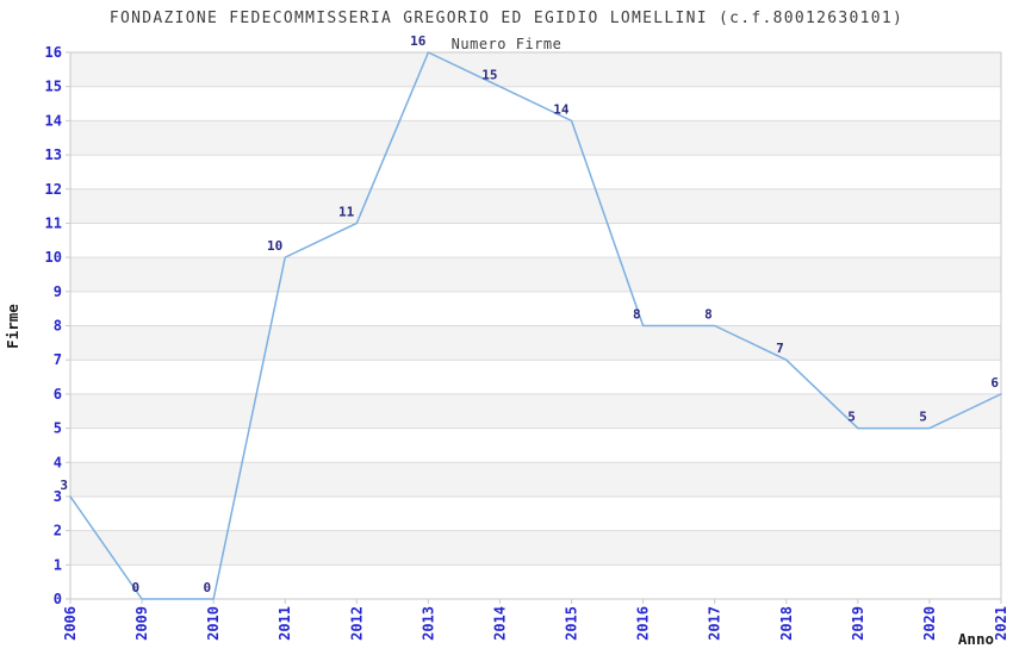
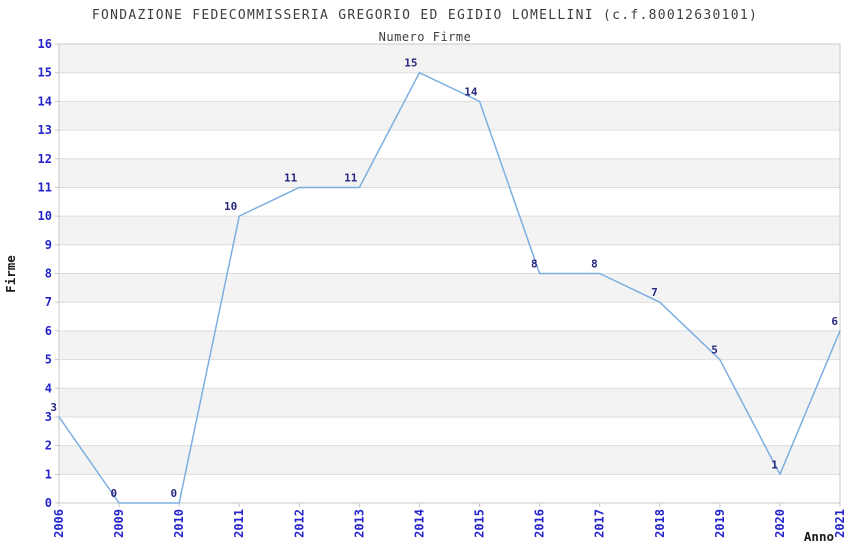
2013: 16 -> 11
2020: 5 -> 1
